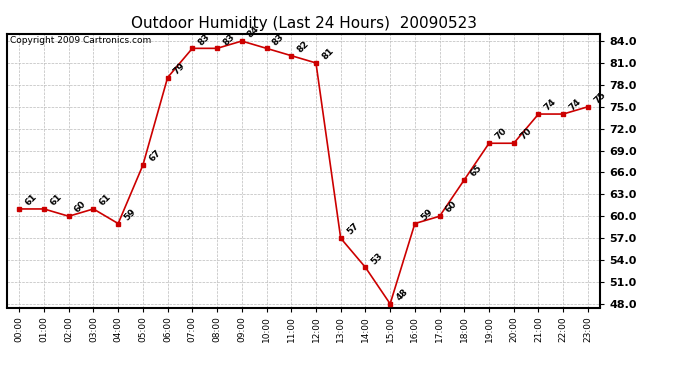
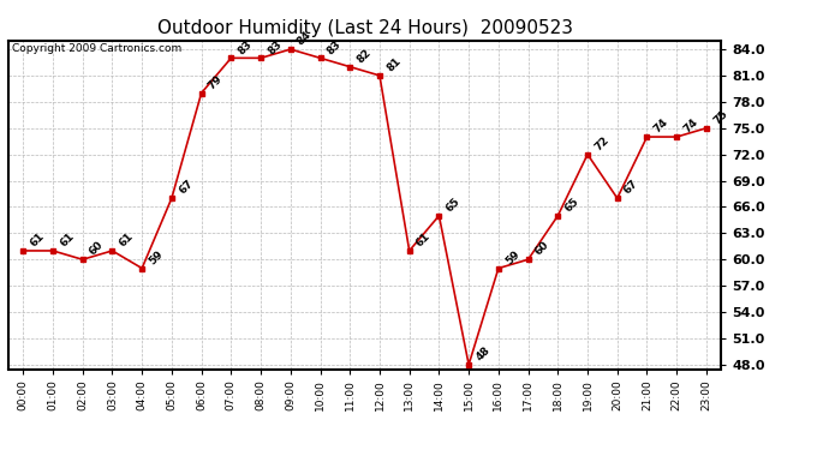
13:00: 57 -> 61
14:00: 53 -> 65
19:00: 70 -> 72
20:00: 70 -> 67
